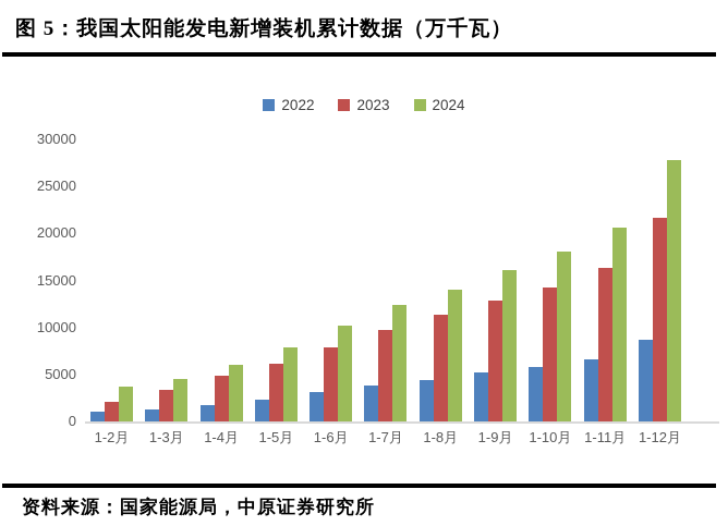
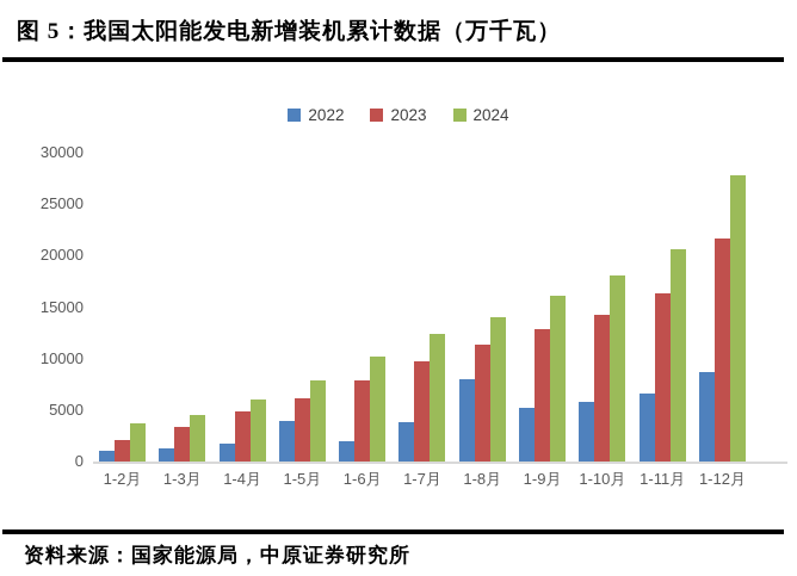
2022/1-5月: 2000 -> 4000
2022/1-6月: 3000 -> 2000
2022/1-8月: 4000 -> 8000
